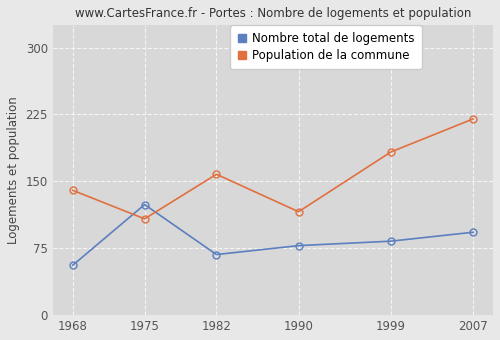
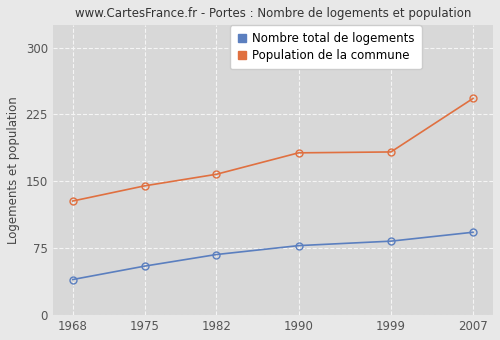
Nombre total de logements/1968: 56 -> 40
Population de la commune/1968: 140 -> 128
Nombre total de logements/1975: 124 -> 55
Population de la commune/1975: 108 -> 145
Population de la commune/1990: 116 -> 182
Population de la commune/2007: 220 -> 243
